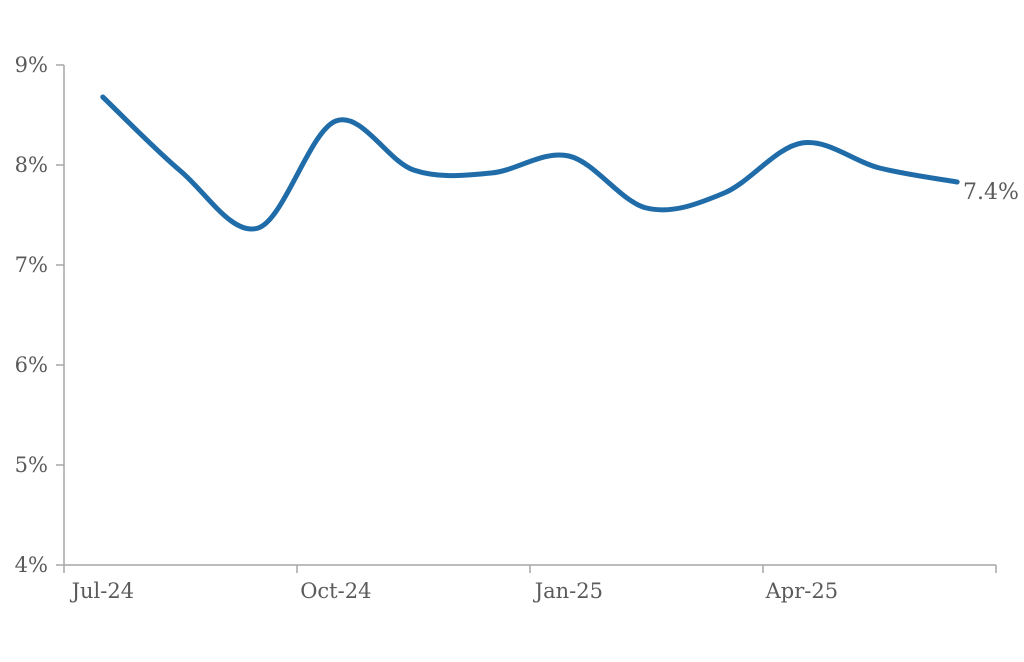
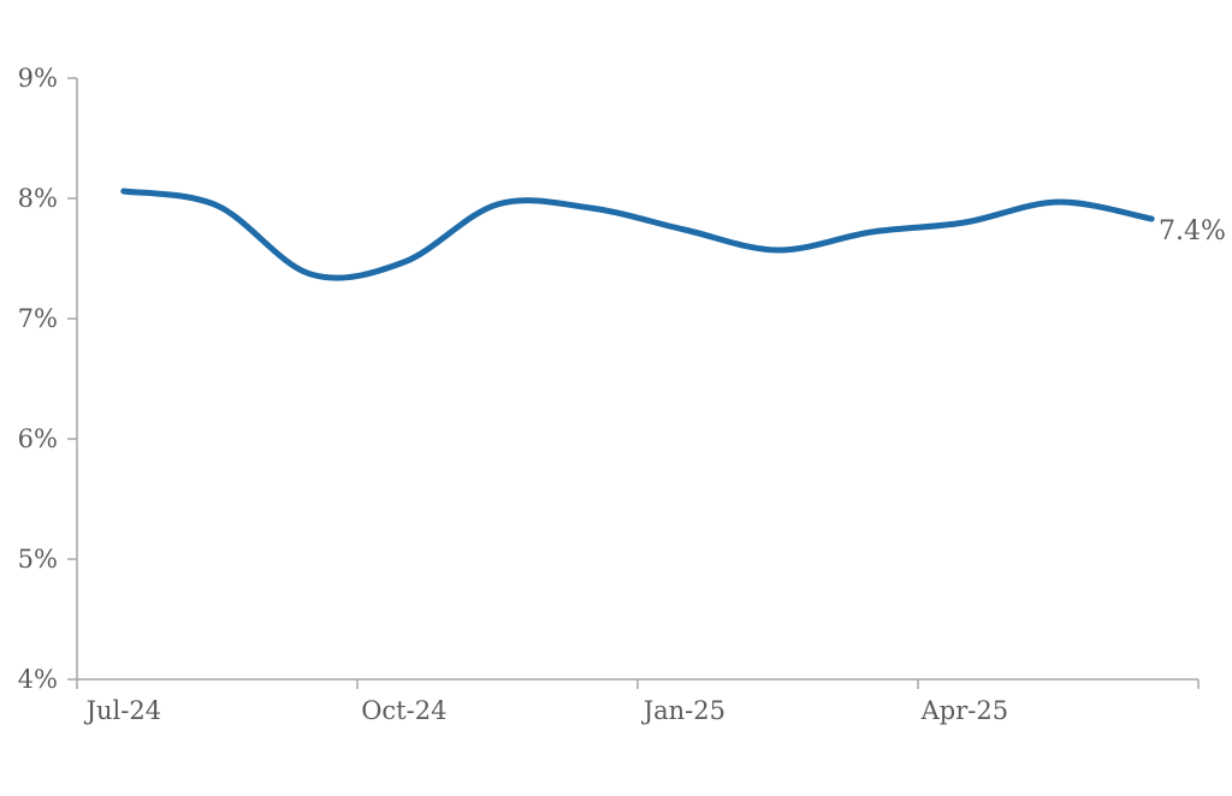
Jul-24: 8.68% -> 8.06%
Oct-24: 8.44% -> 7.47%
Jan-25: 8.09% -> 7.74%
Apr-25: 8.22% -> 7.80%
